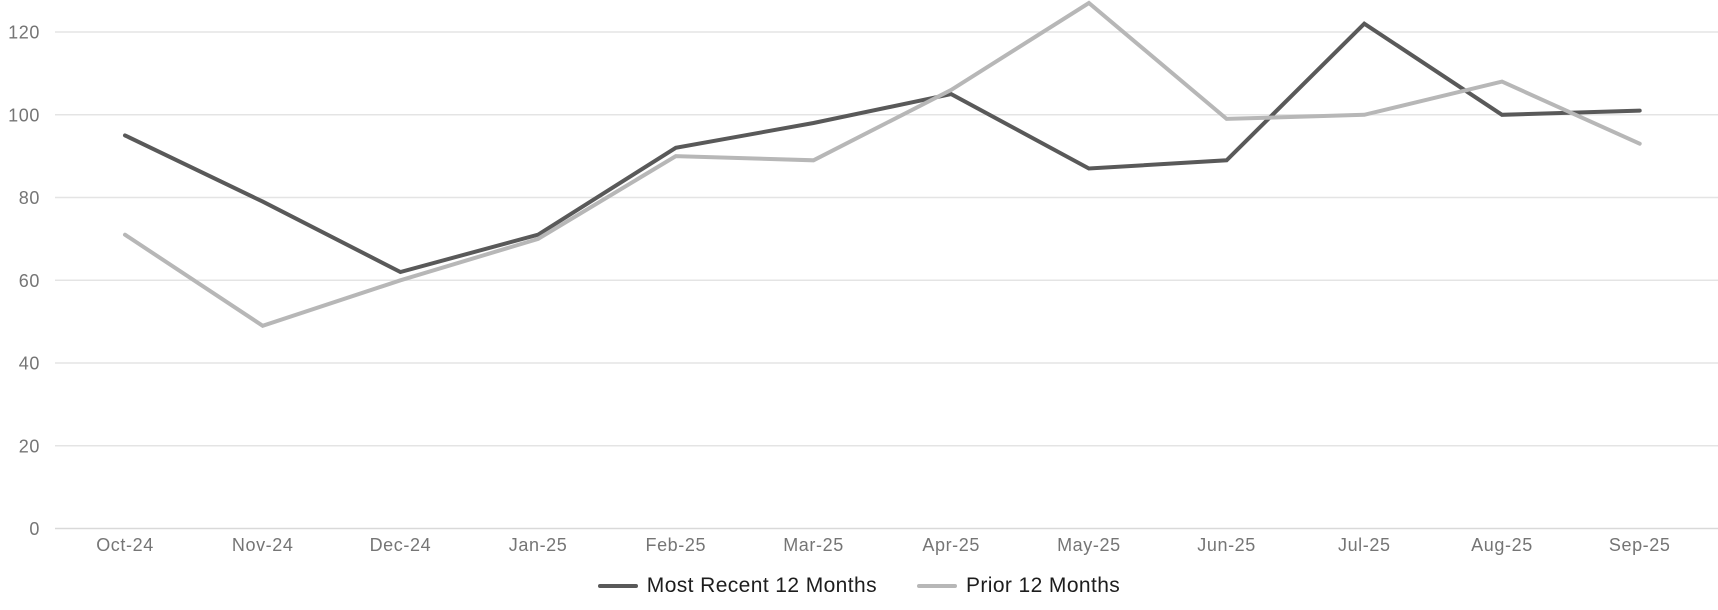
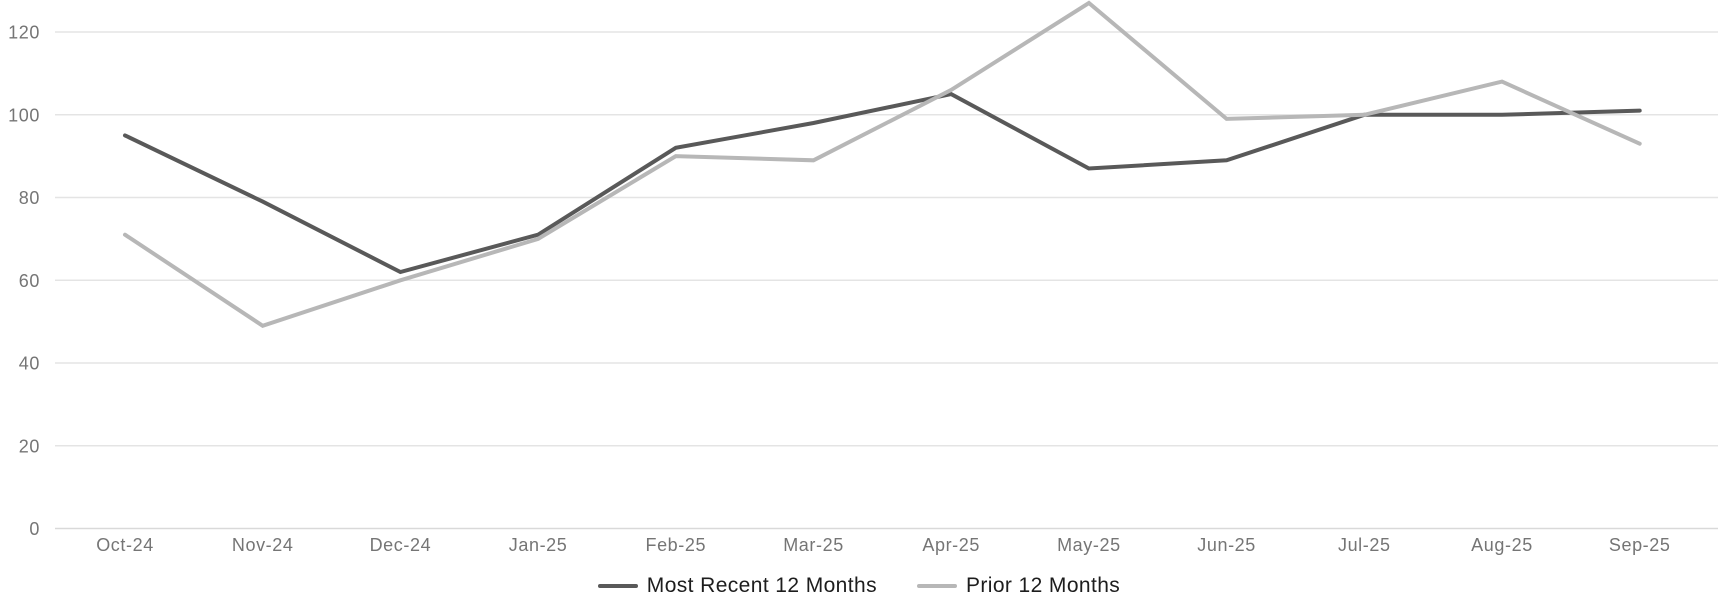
Most Recent 12 Months/Jul-25: 122 -> 100
